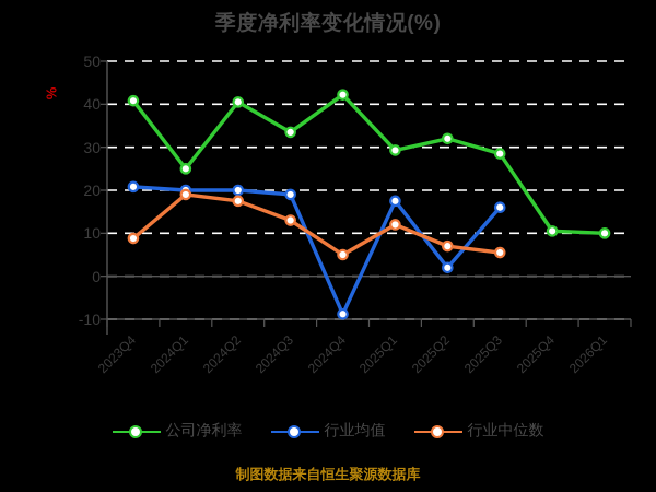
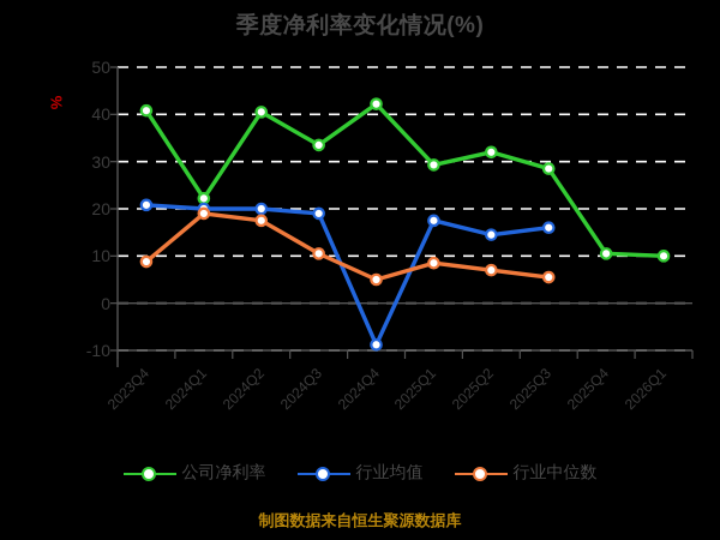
公司净利率/2024Q1: 25 -> 22
行业中位数/2024Q3: 13 -> 10
行业中位数/2025Q1: 12 -> 8
行业均值/2025Q2: 2 -> 14
